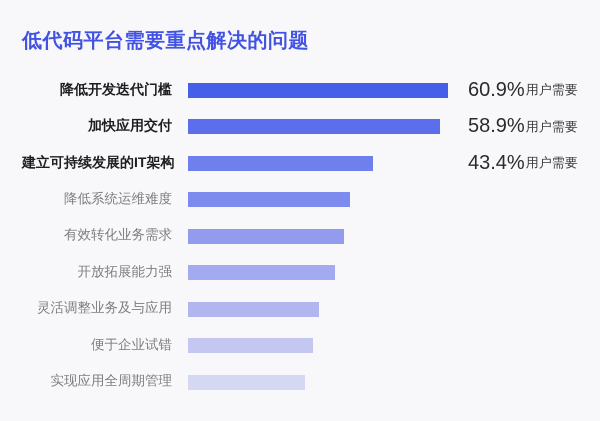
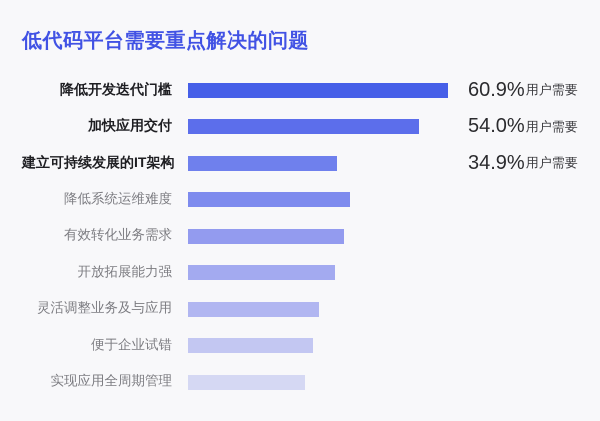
加快应用交付: 58.9% -> 54.0%
建立可持续发展的IT架构: 43.4% -> 34.9%
